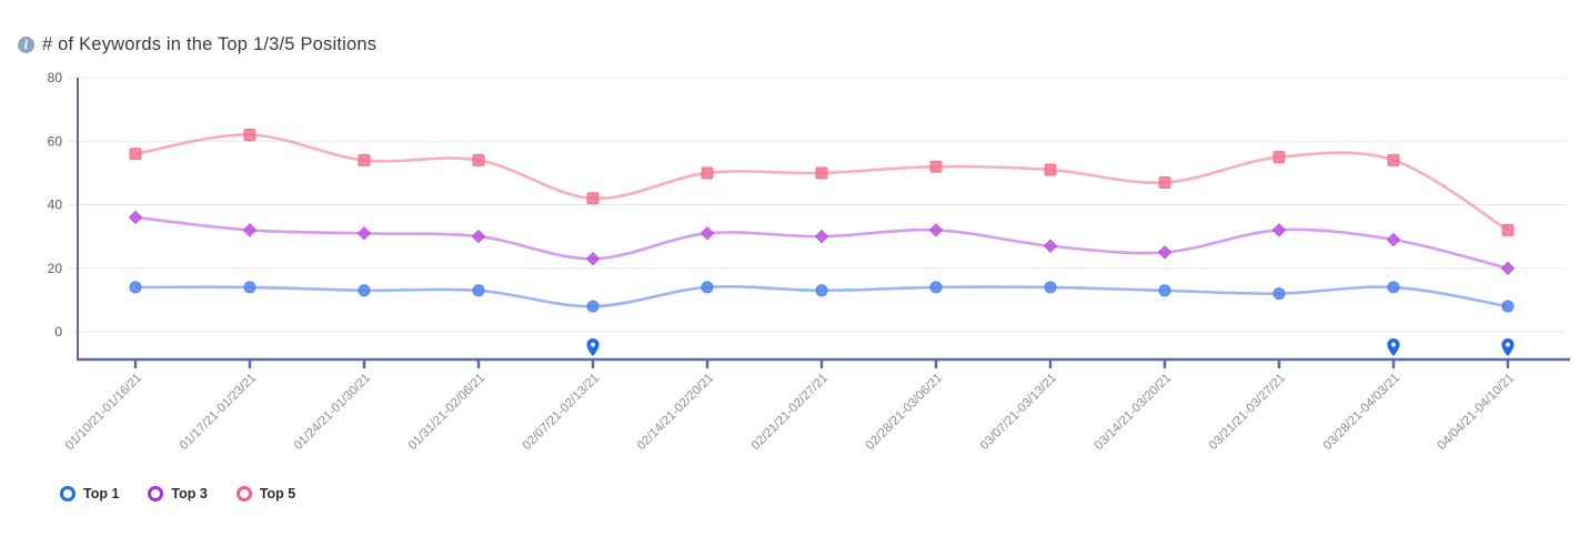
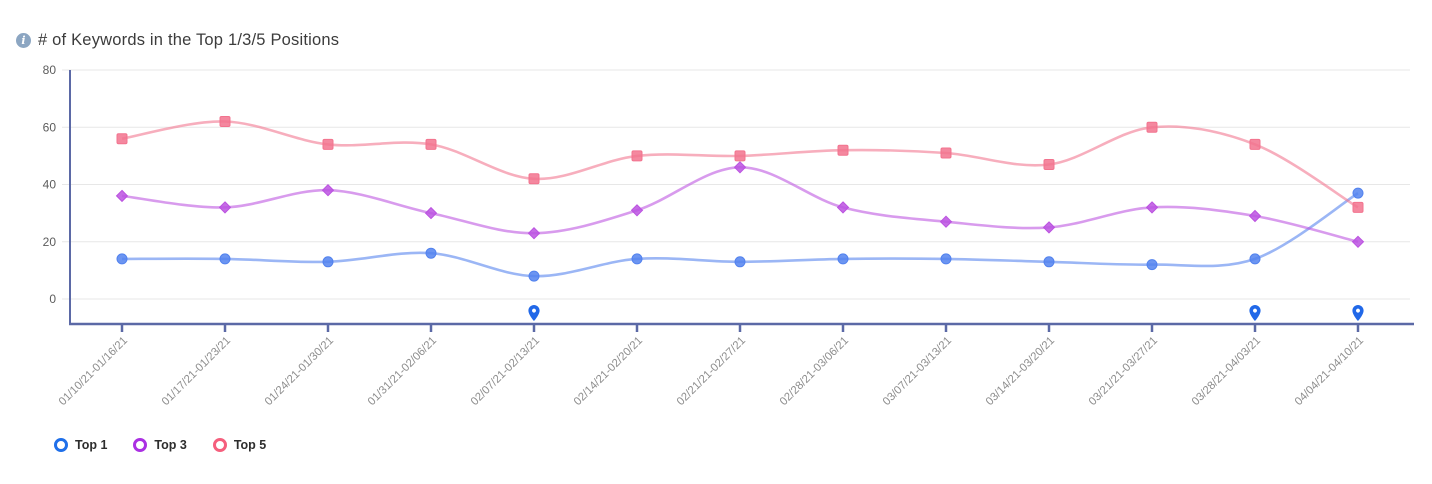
Top 3/01/24/21-01/30/21: 31 -> 38
Top 1/01/31/21-02/06/21: 13 -> 16
Top 3/02/21/21-02/27/21: 30 -> 46
Top 5/03/21/21-03/27/21: 55 -> 60
Top 1/04/04/21-04/10/21: 8 -> 37
